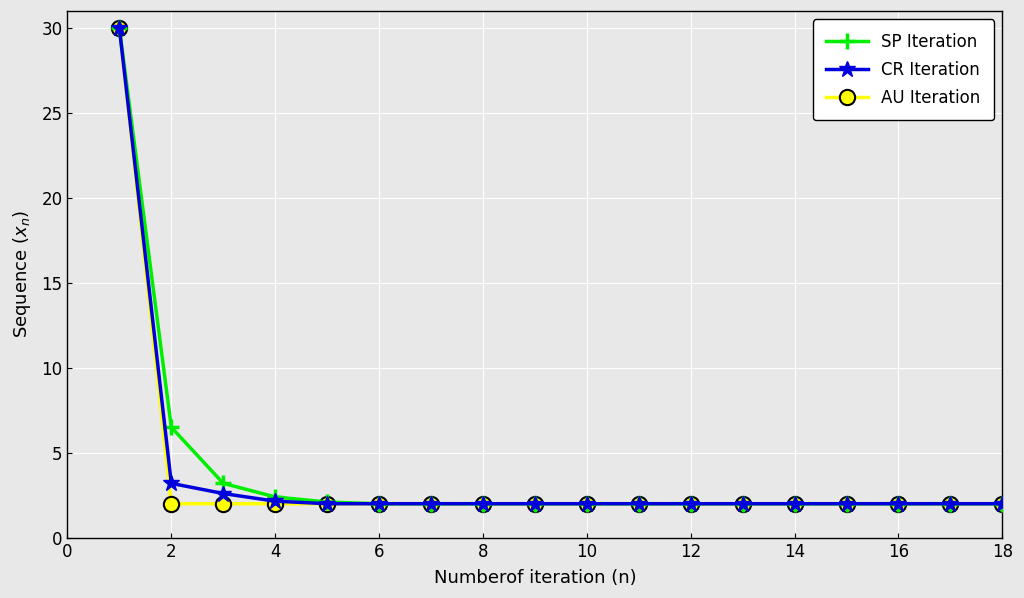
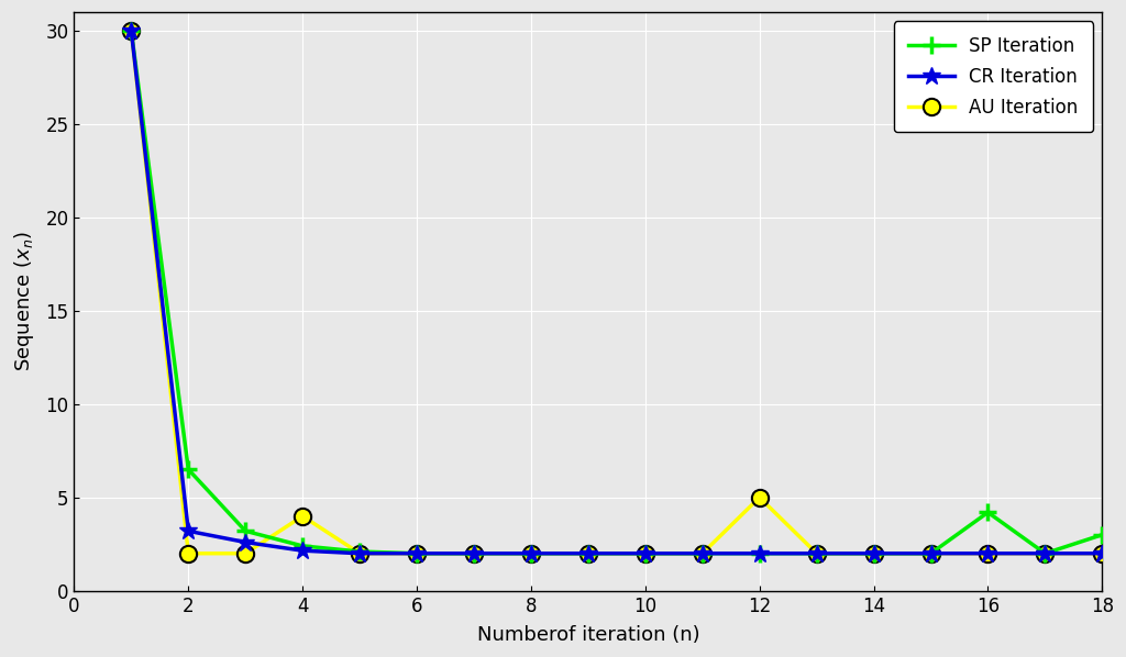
AU Iteration/4: 2 -> 4
AU Iteration/12: 2 -> 5
SP Iteration/16: 2.0 -> 4.2
SP Iteration/18: 2.0 -> 3.0
